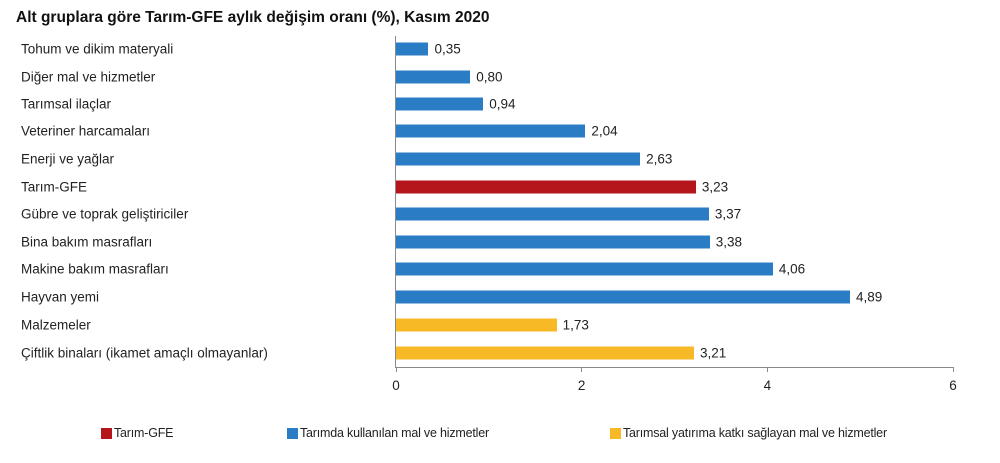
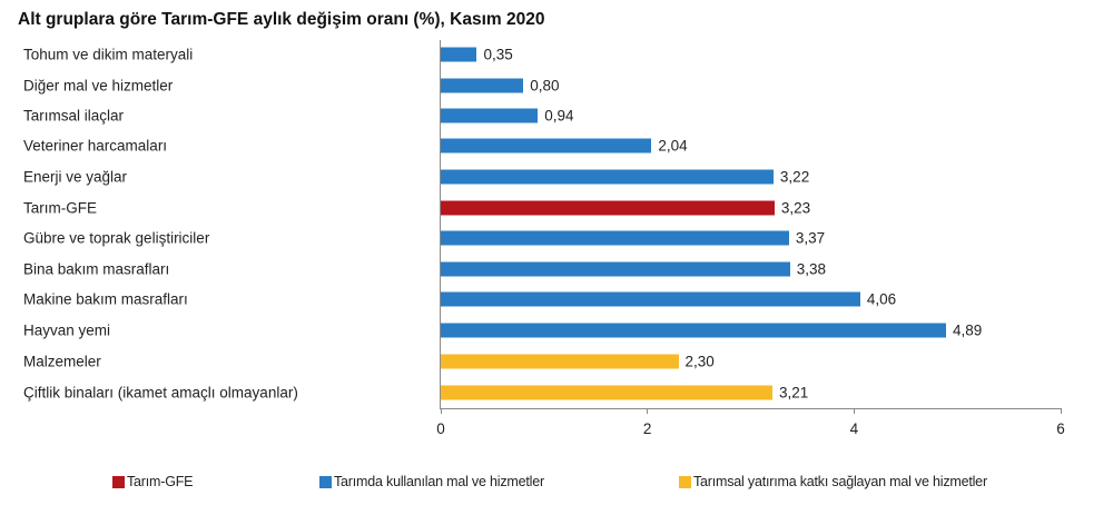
Enerji ve yağlar: 2,63 -> 3,22
Malzemeler: 1,73 -> 2,30
